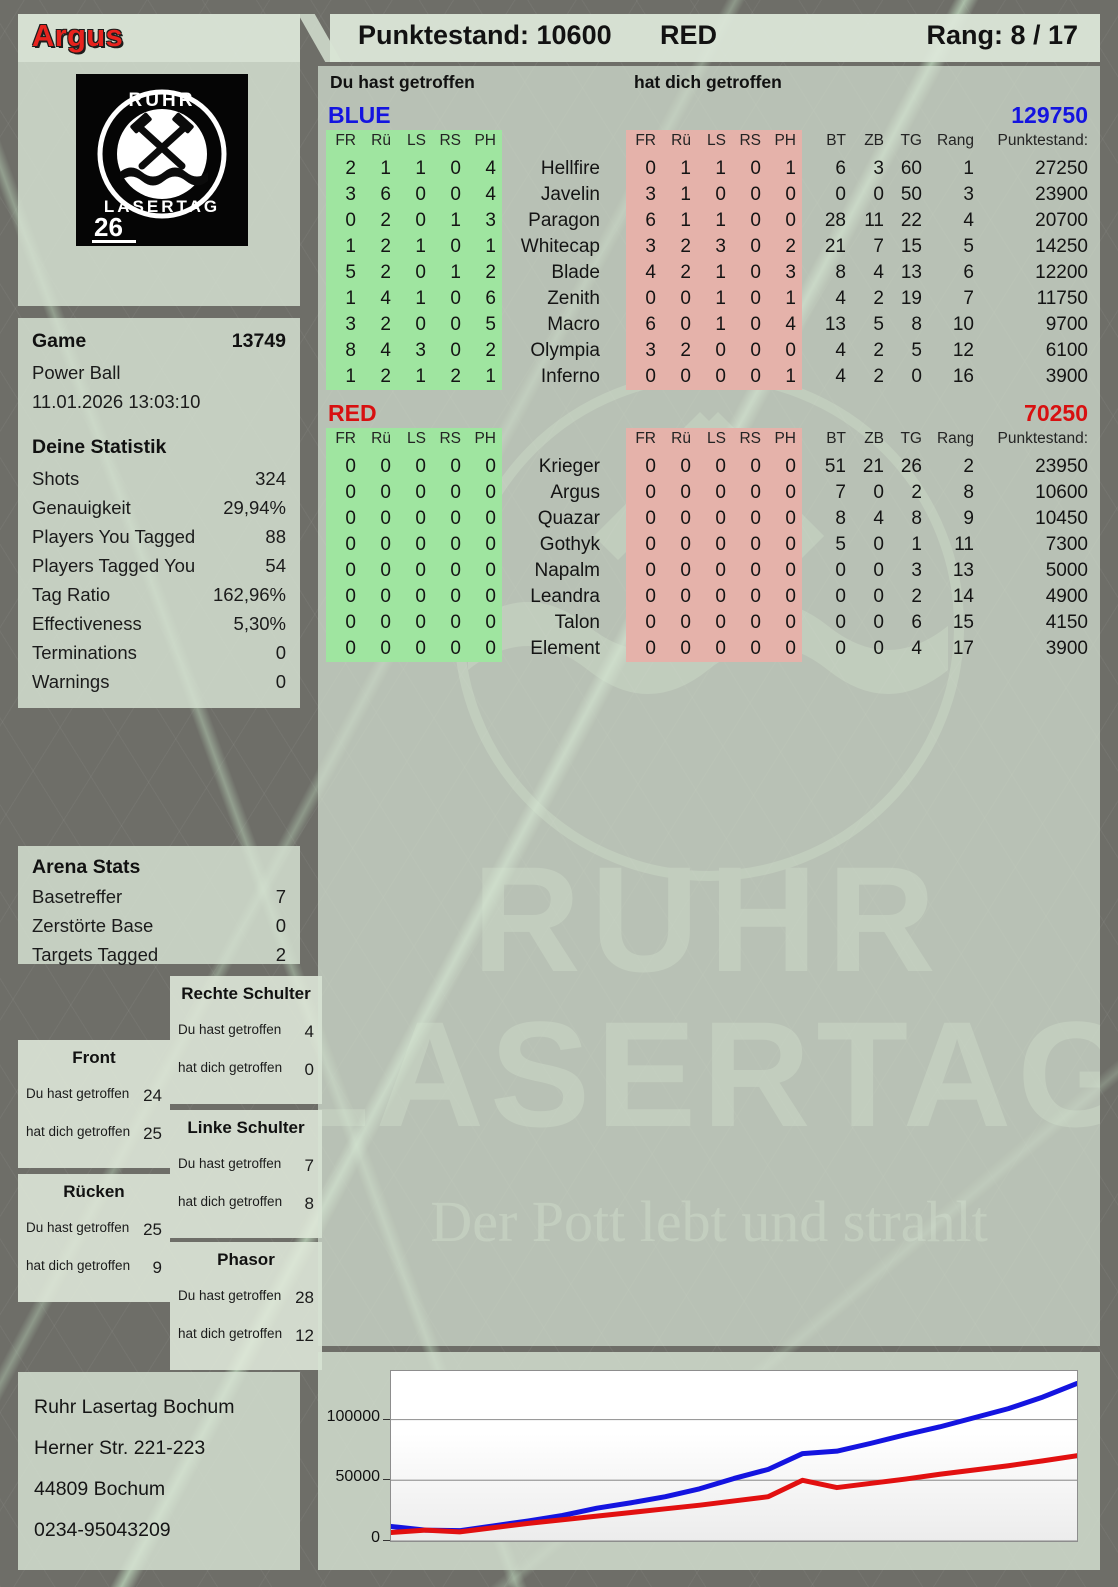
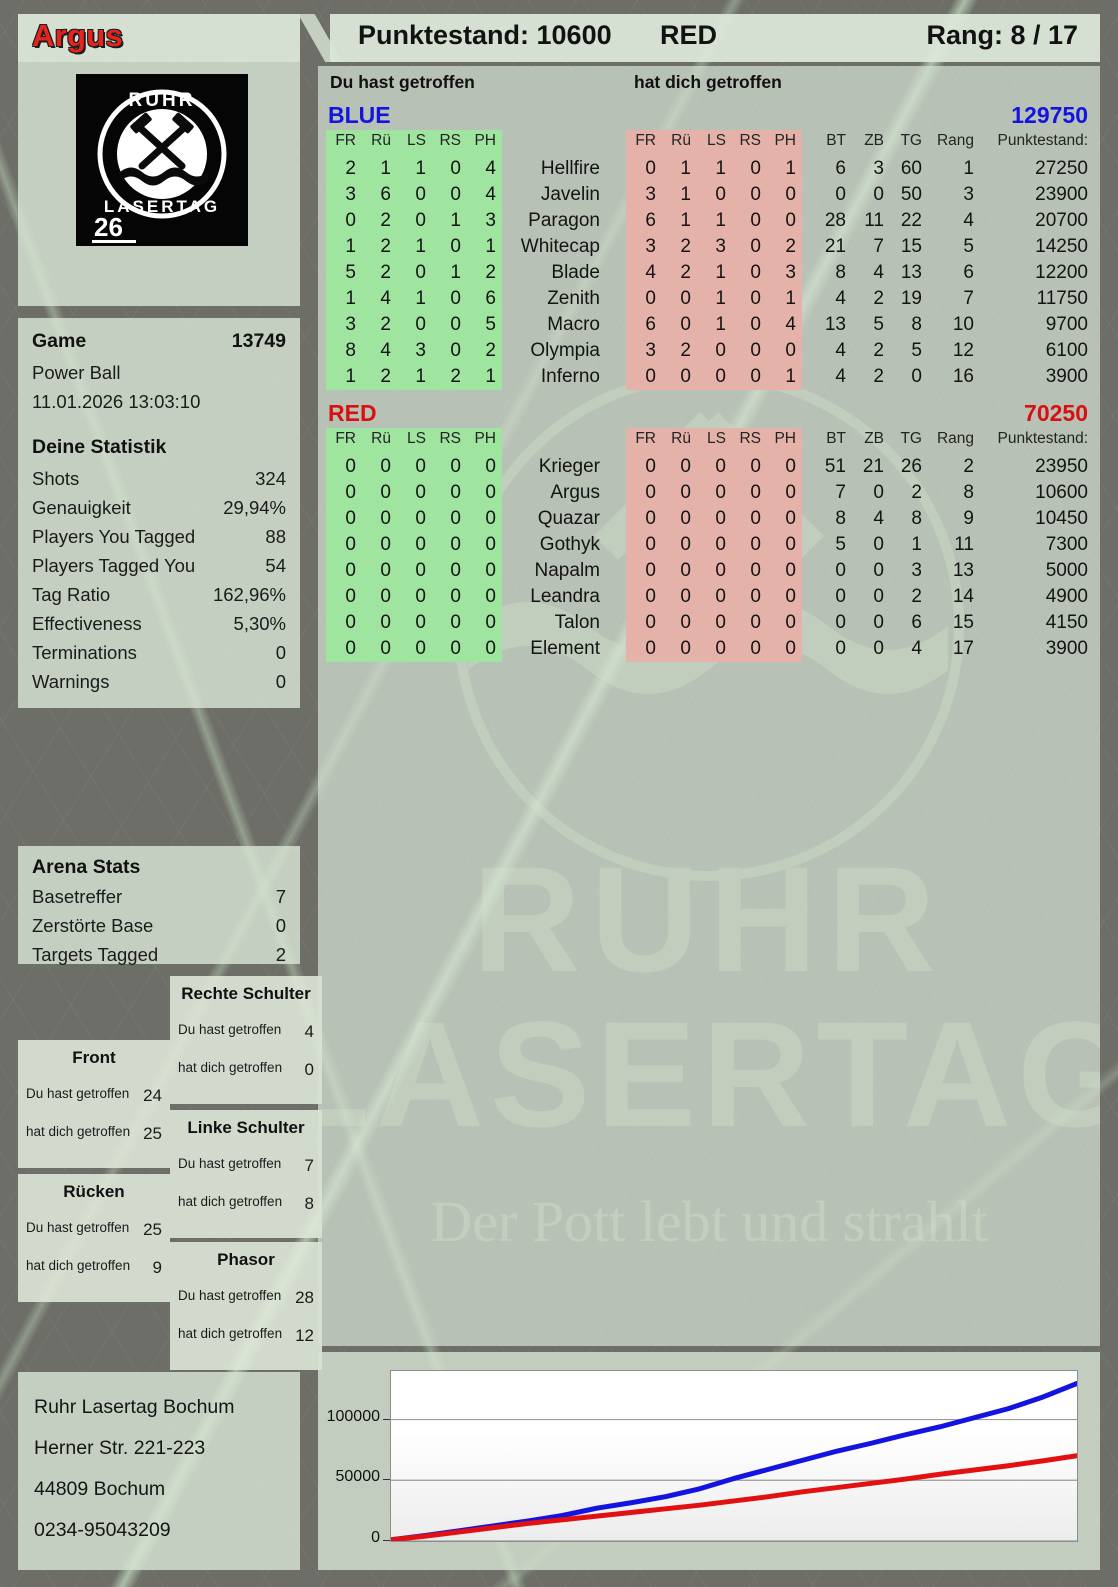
BLUE/0: 12000 -> 1000
RED/0: 7000 -> 1000
BLUE/5: 9000 -> 4000
RED/5: 9000 -> 4000
BLUE/60: 72000 -> 66000
RED/60: 50000 -> 40000
